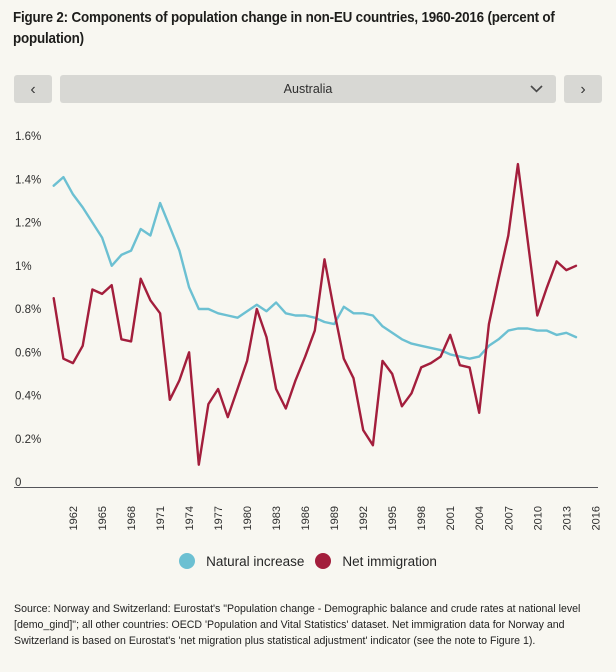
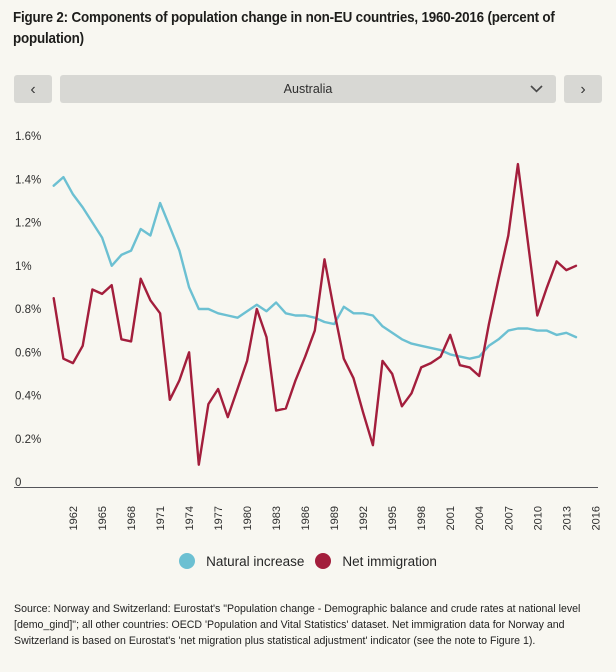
Net immigration/1983: 0.43% -> 0.33%
Net immigration/1992: 0.24% -> 0.32%
Net immigration/2004: 0.32% -> 0.49%
